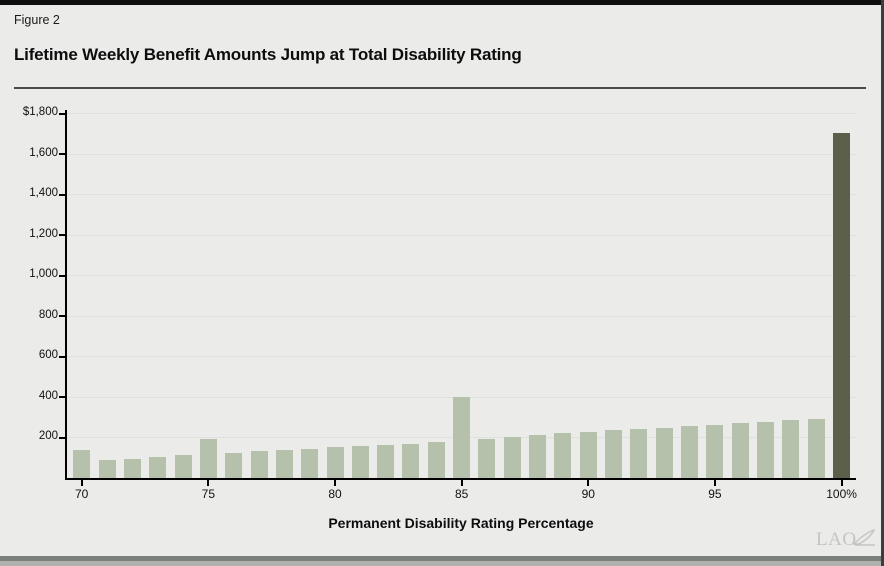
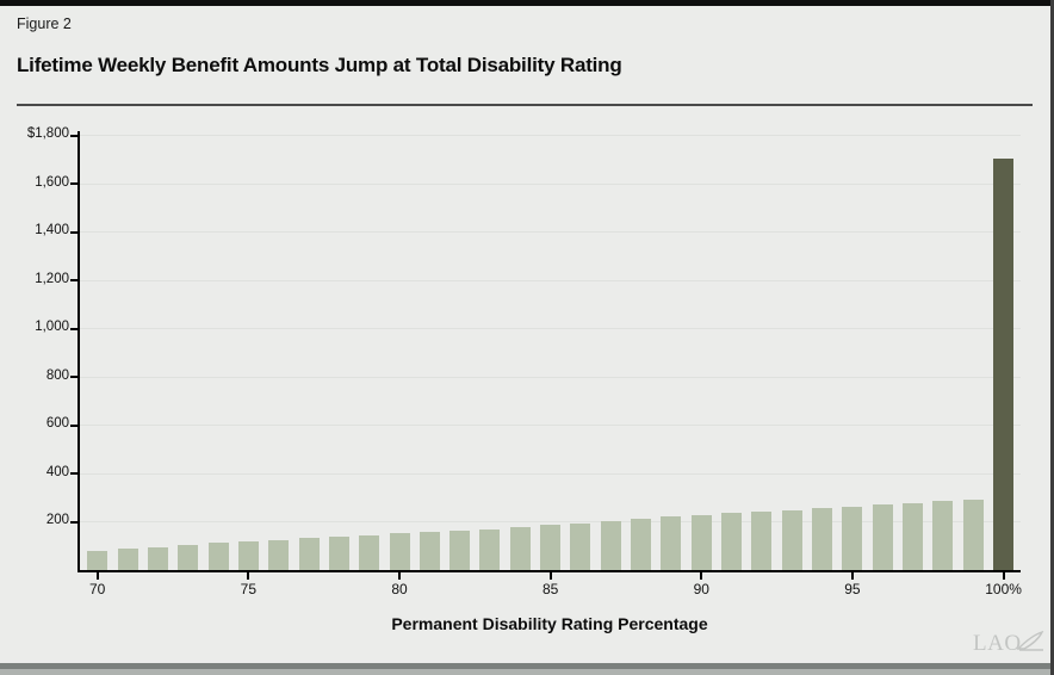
70: $140 -> $80
75: $190 -> $120
85: $400 -> $180
